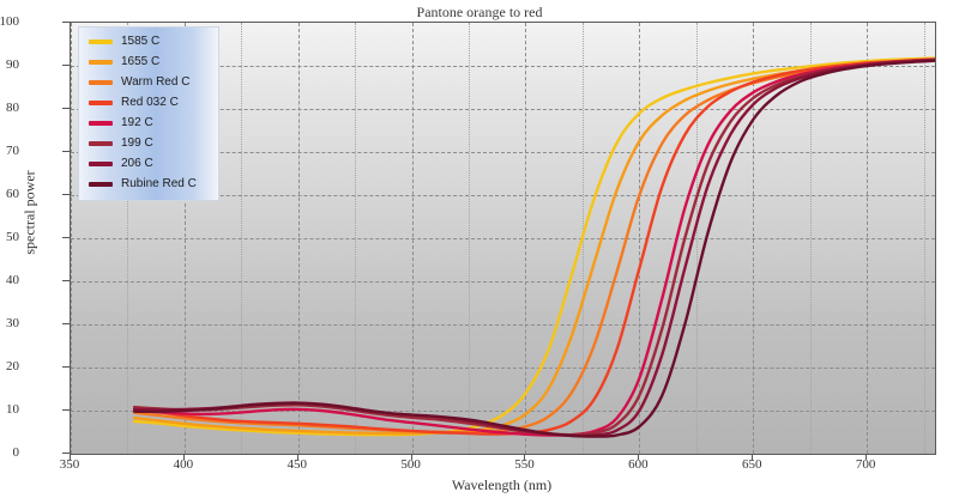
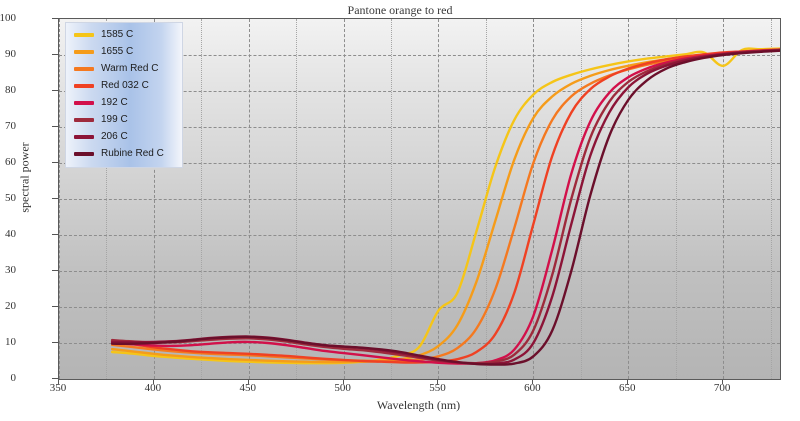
1585 C/550: 14 -> 19
1585 C/700: 91 -> 87
